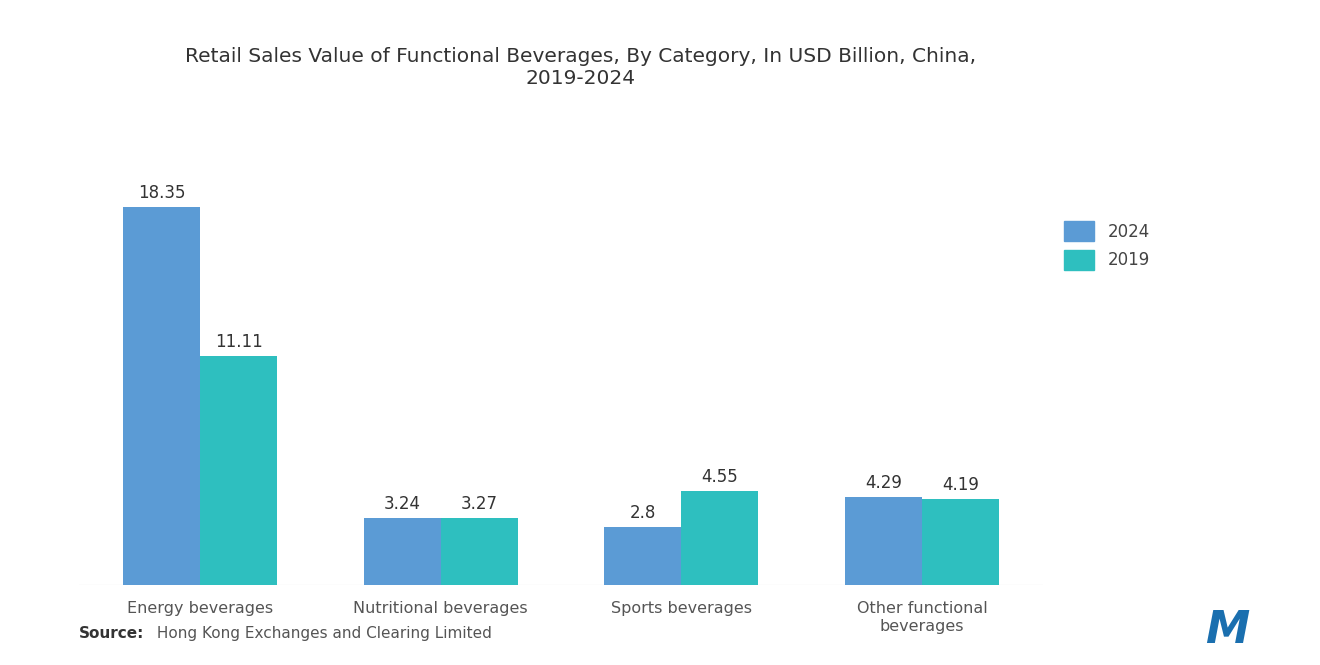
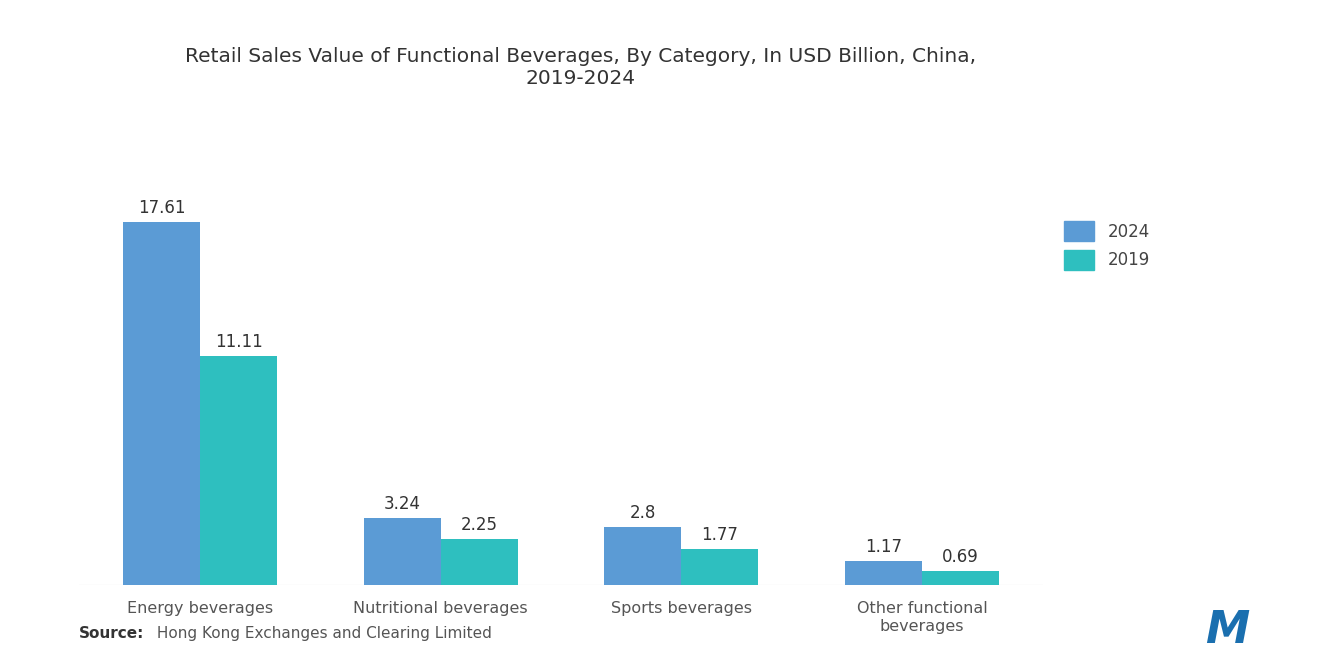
2024/Energy beverages: 18.35 -> 17.61
2019/Nutritional beverages: 3.27 -> 2.25
2019/Sports beverages: 4.55 -> 1.77
2024/Other functional beverages: 4.29 -> 1.17
2019/Other functional beverages: 4.19 -> 0.69
